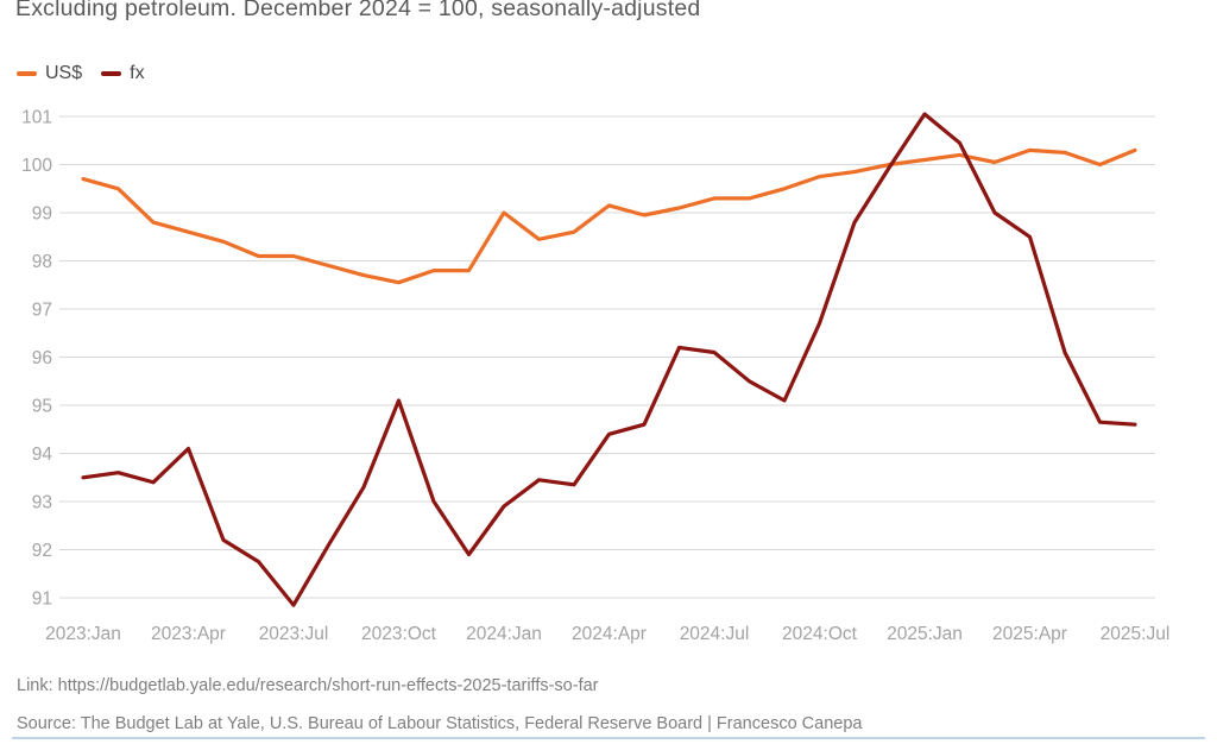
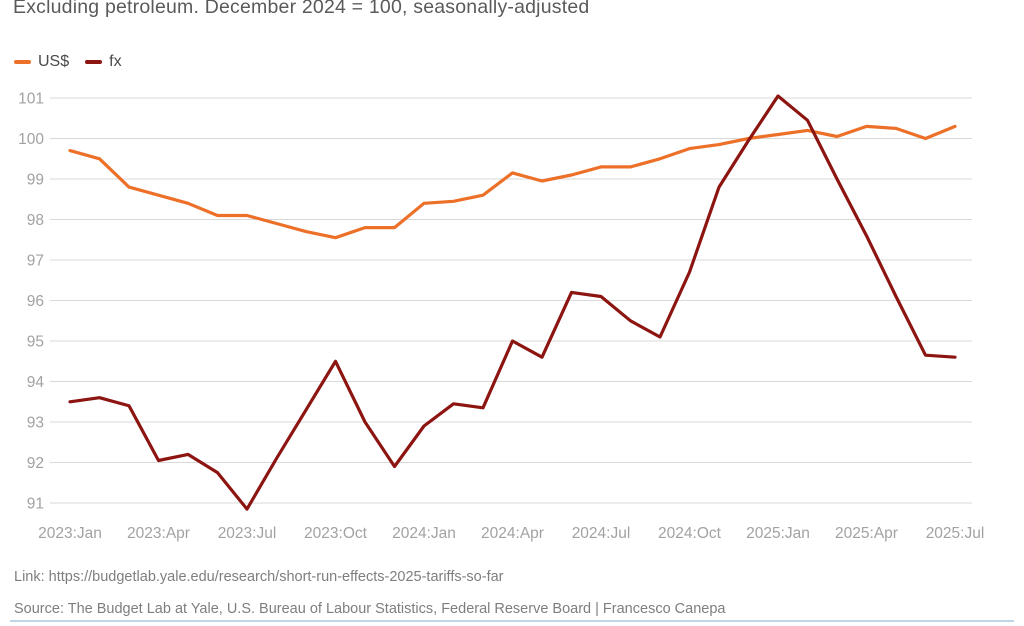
fx/2023:Apr: 94.1 -> 92.0
fx/2023:Oct: 95.1 -> 94.5
US$/2024:Jan: 99.0 -> 98.4
fx/2024:Apr: 94.4 -> 95.0
fx/2025:Apr: 98.5 -> 97.6
